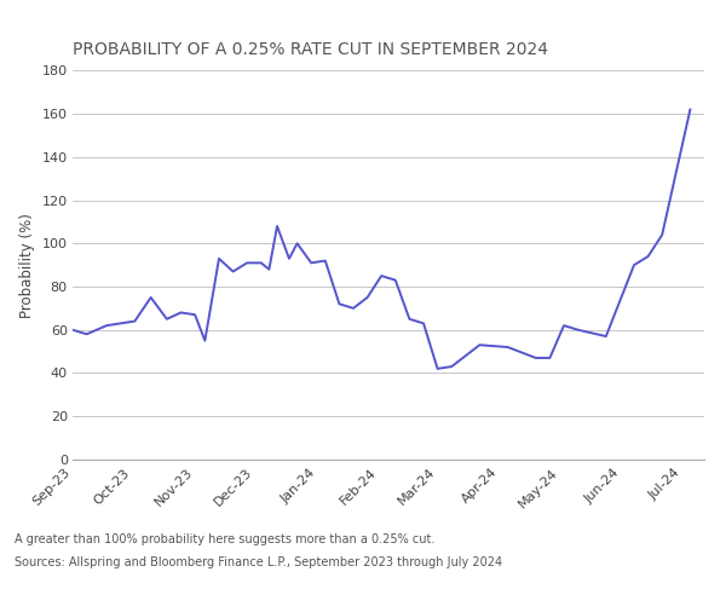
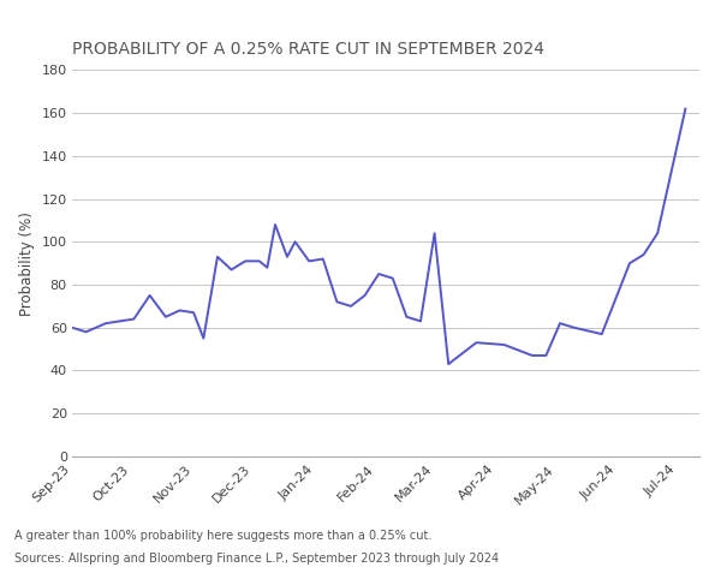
Mar-24: 42 -> 104
